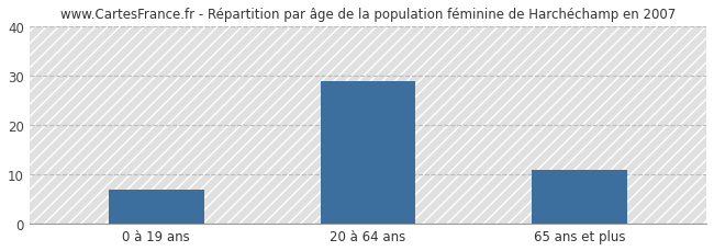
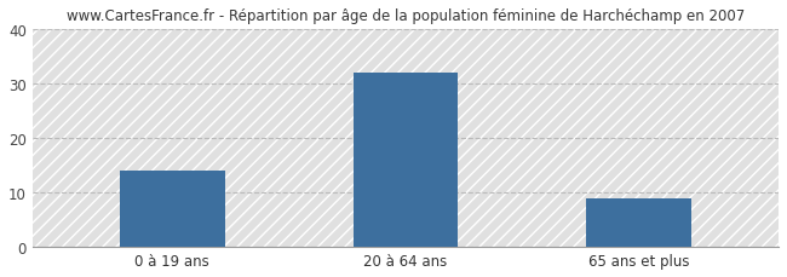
0 à 19 ans: 7 -> 14
20 à 64 ans: 29 -> 32
65 ans et plus: 11 -> 9
